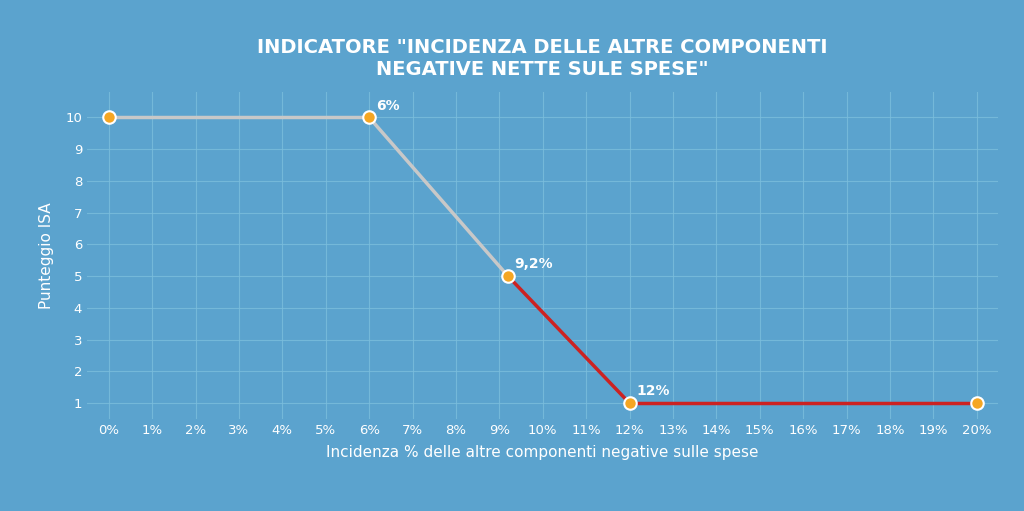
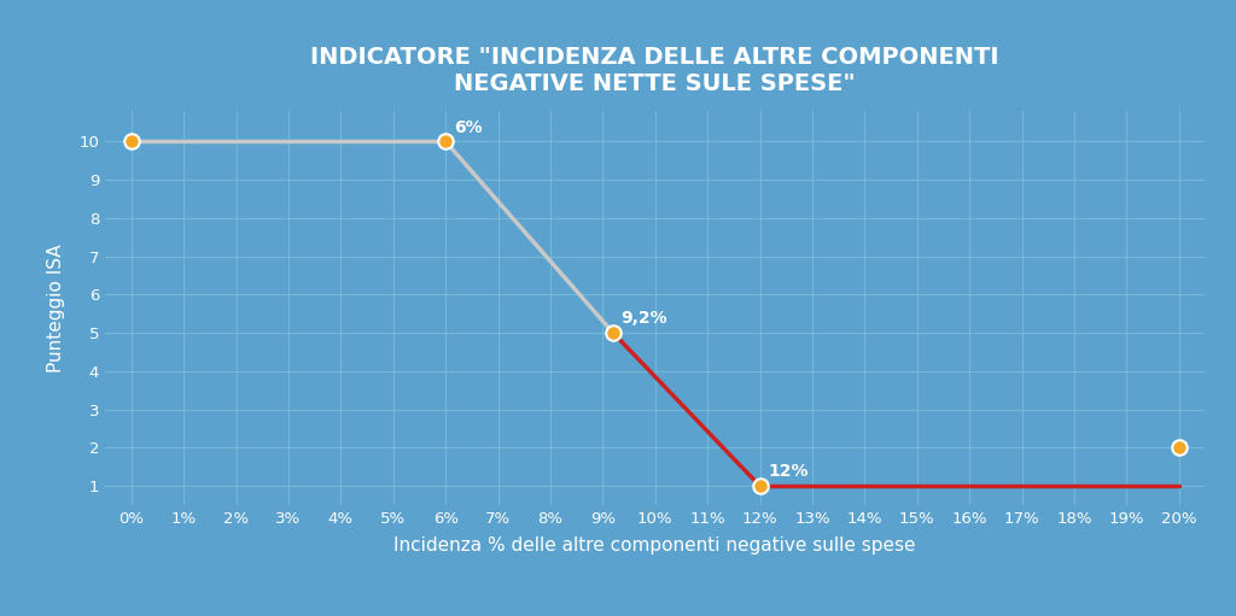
20%: 1 -> 2
